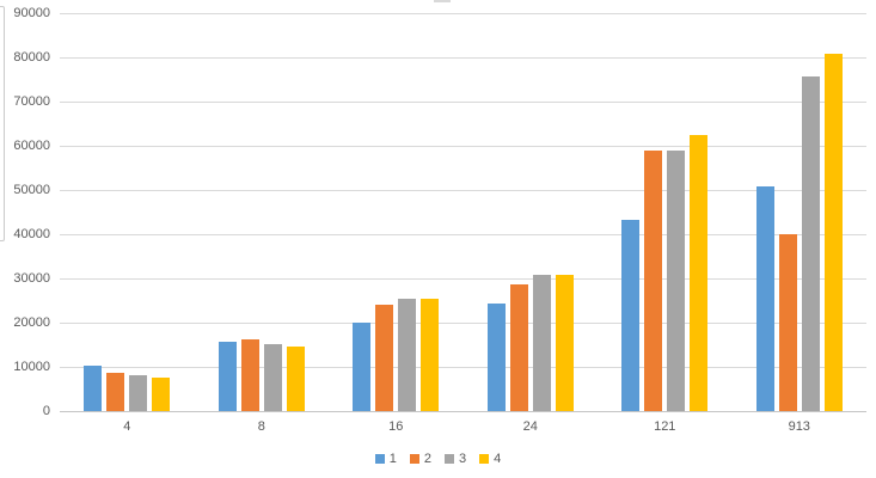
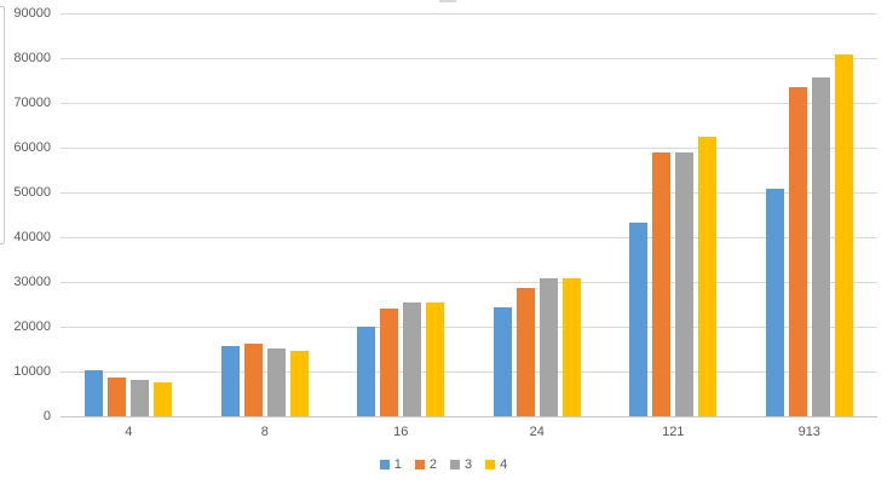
2/913: 40000 -> 73000
